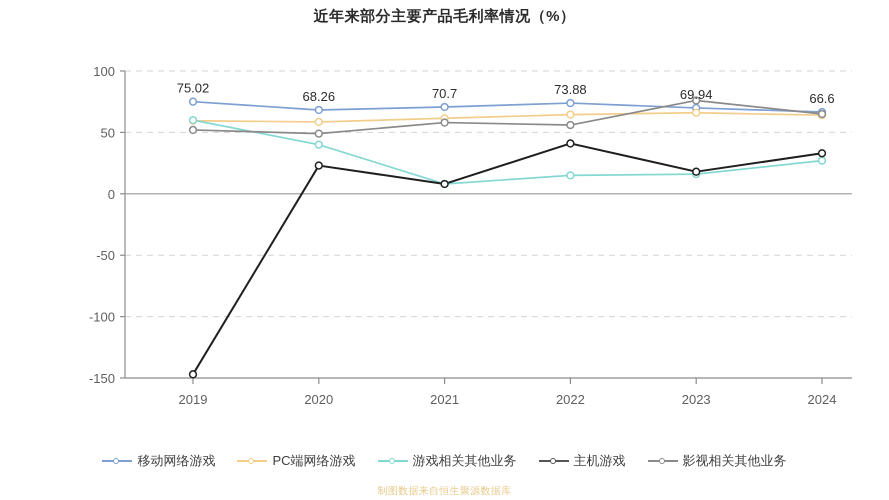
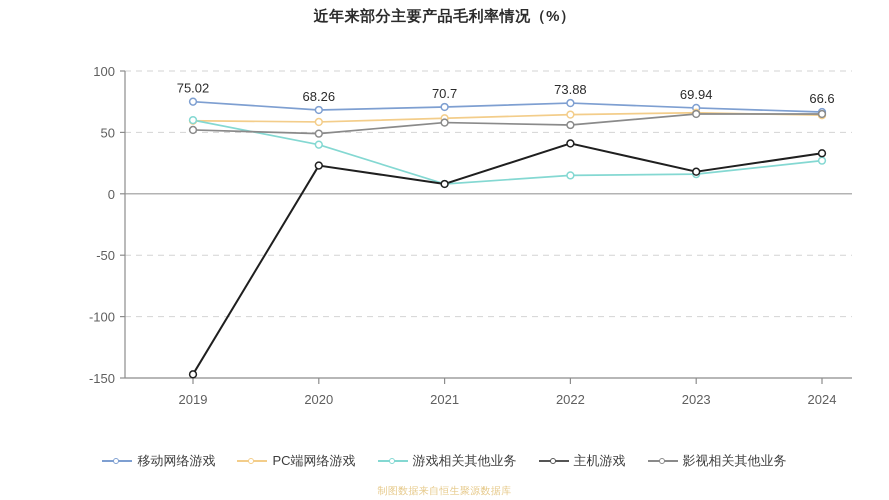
影视相关其他业务/2023: 76 -> 65
